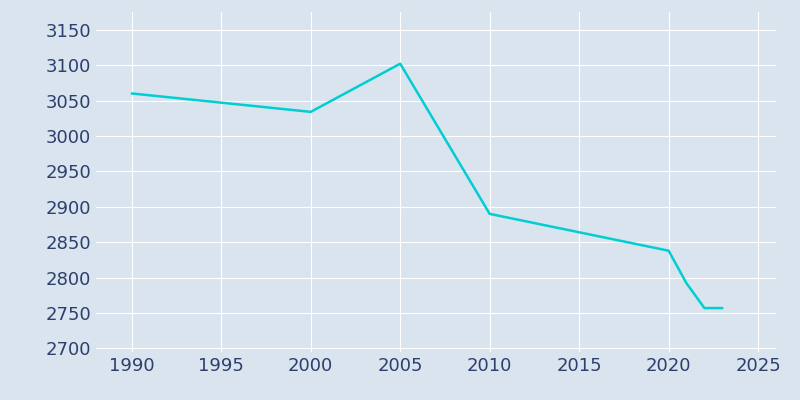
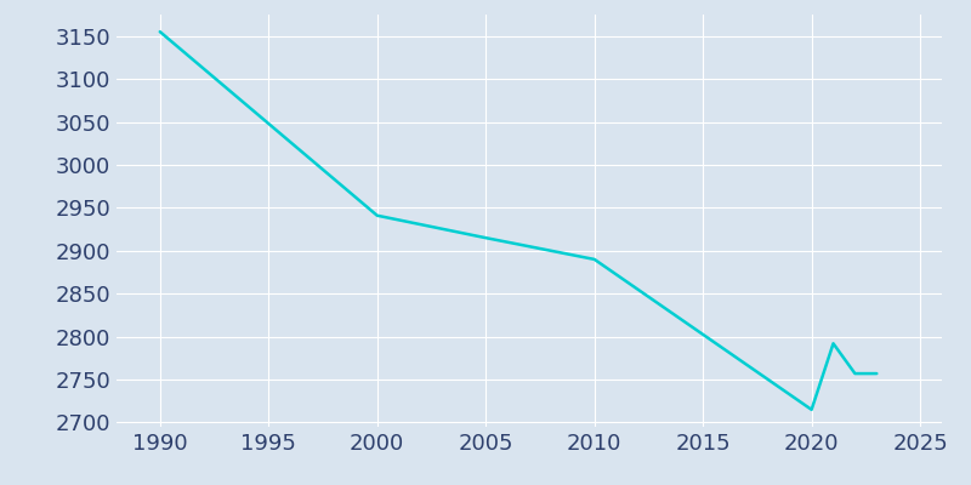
1990: 3060 -> 3155
2000: 3034 -> 2941
2005: 3102 -> 2915
2020: 2838 -> 2715
